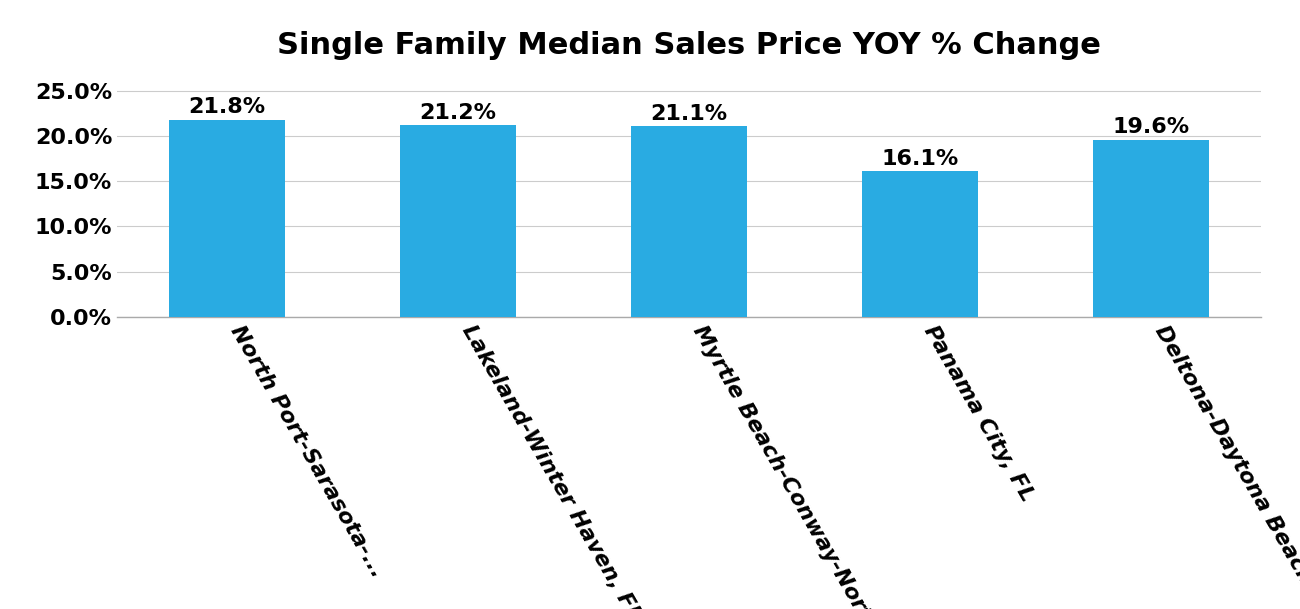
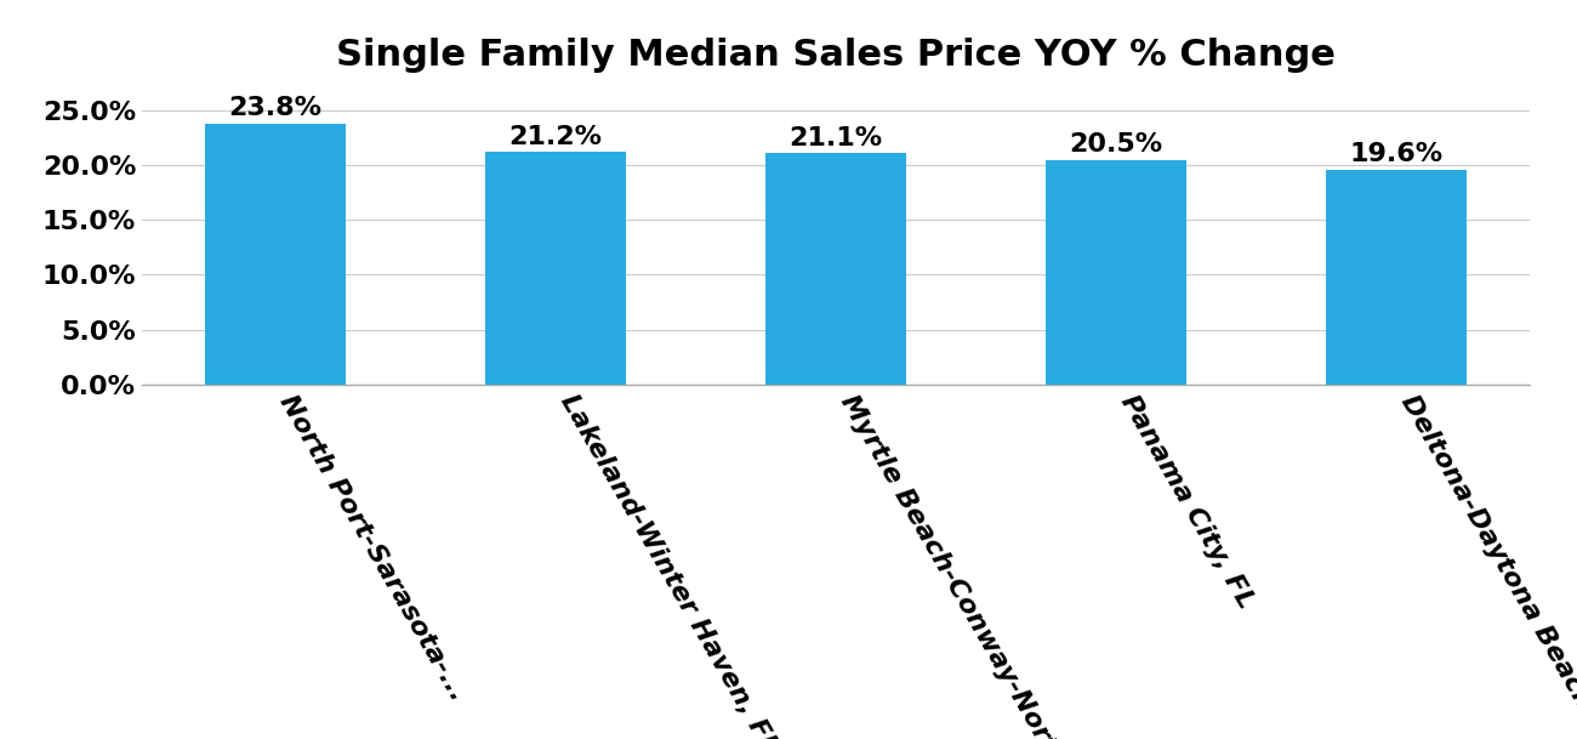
North Port-Sarasota-...: 21.8% -> 23.8%
Panama City, FL: 16.1% -> 20.5%
